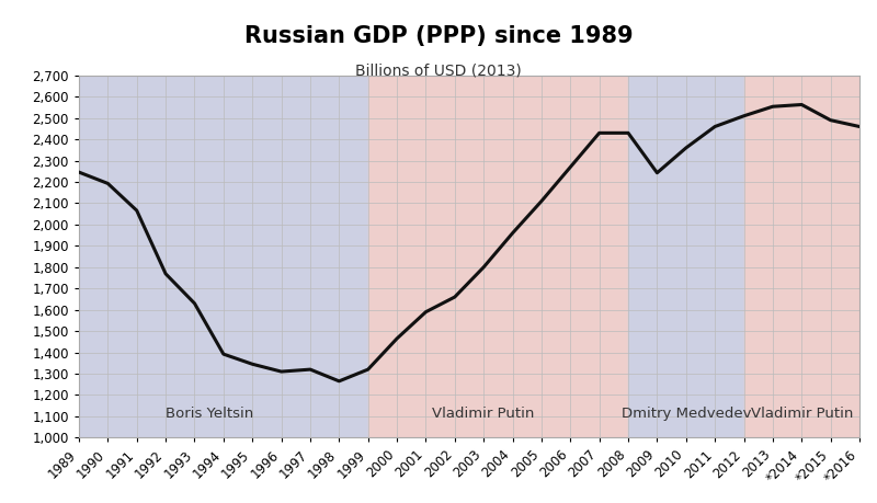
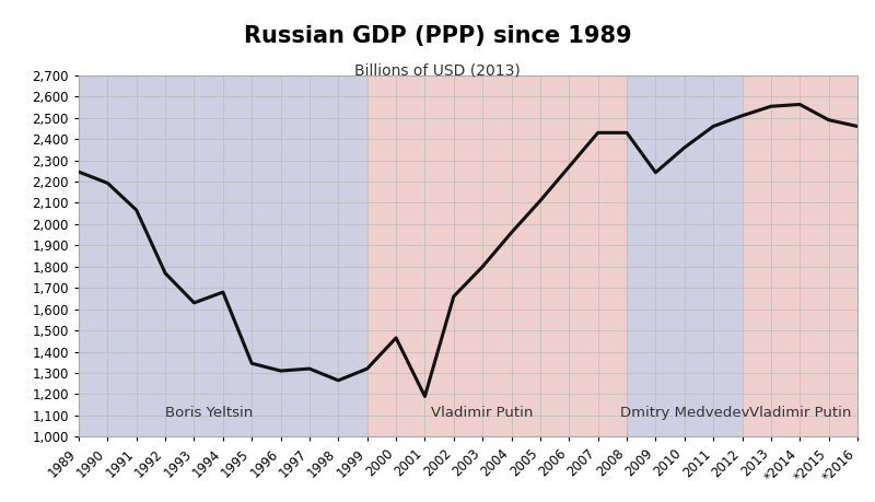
1994: 1,390 -> 1,680
2001: 1,590 -> 1,190
